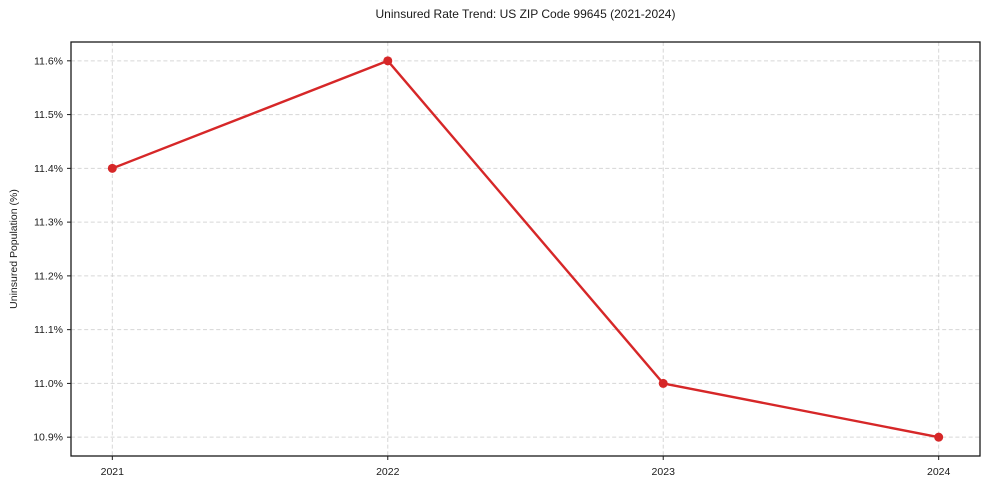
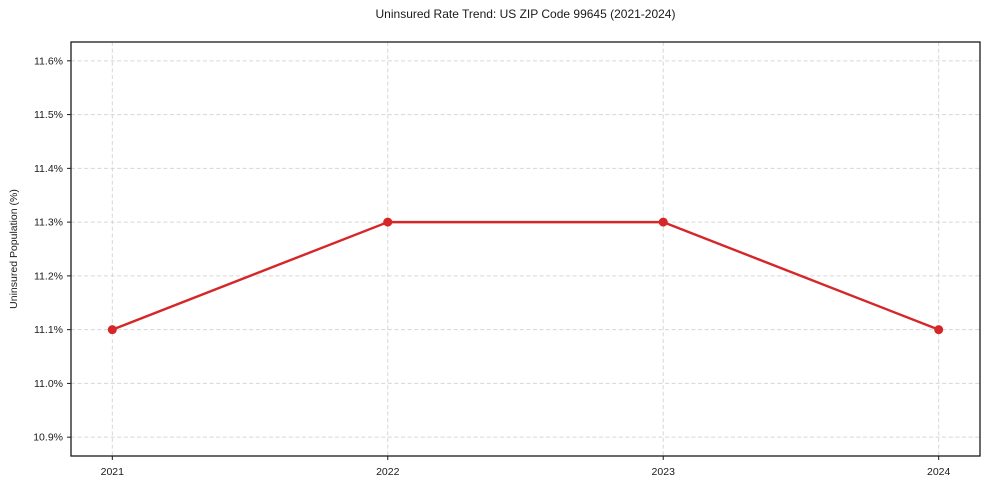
2021: 11.4% -> 11.1%
2022: 11.6% -> 11.3%
2023: 11.0% -> 11.3%
2024: 10.9% -> 11.1%
